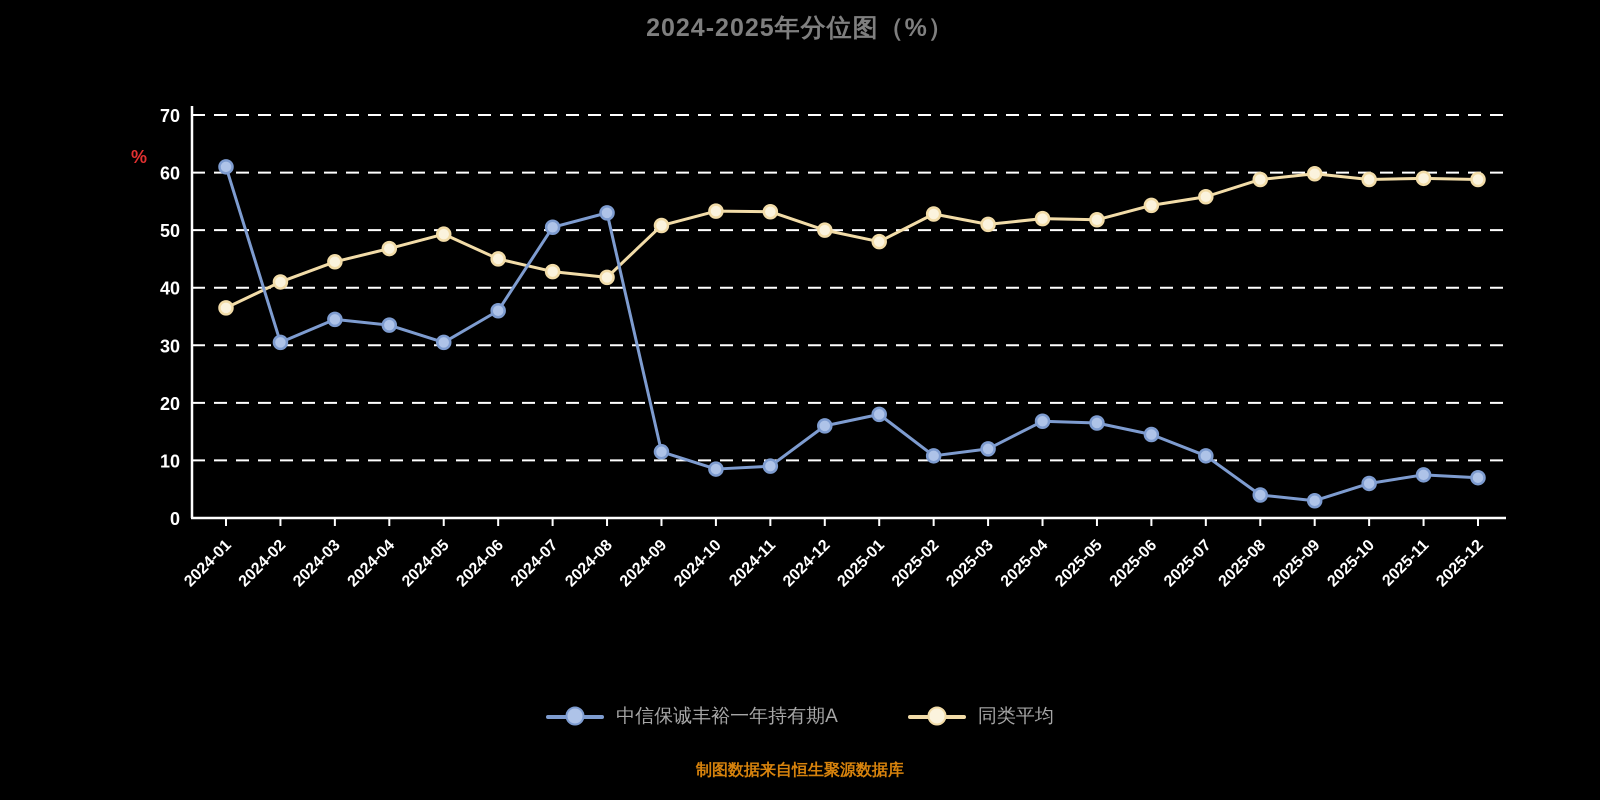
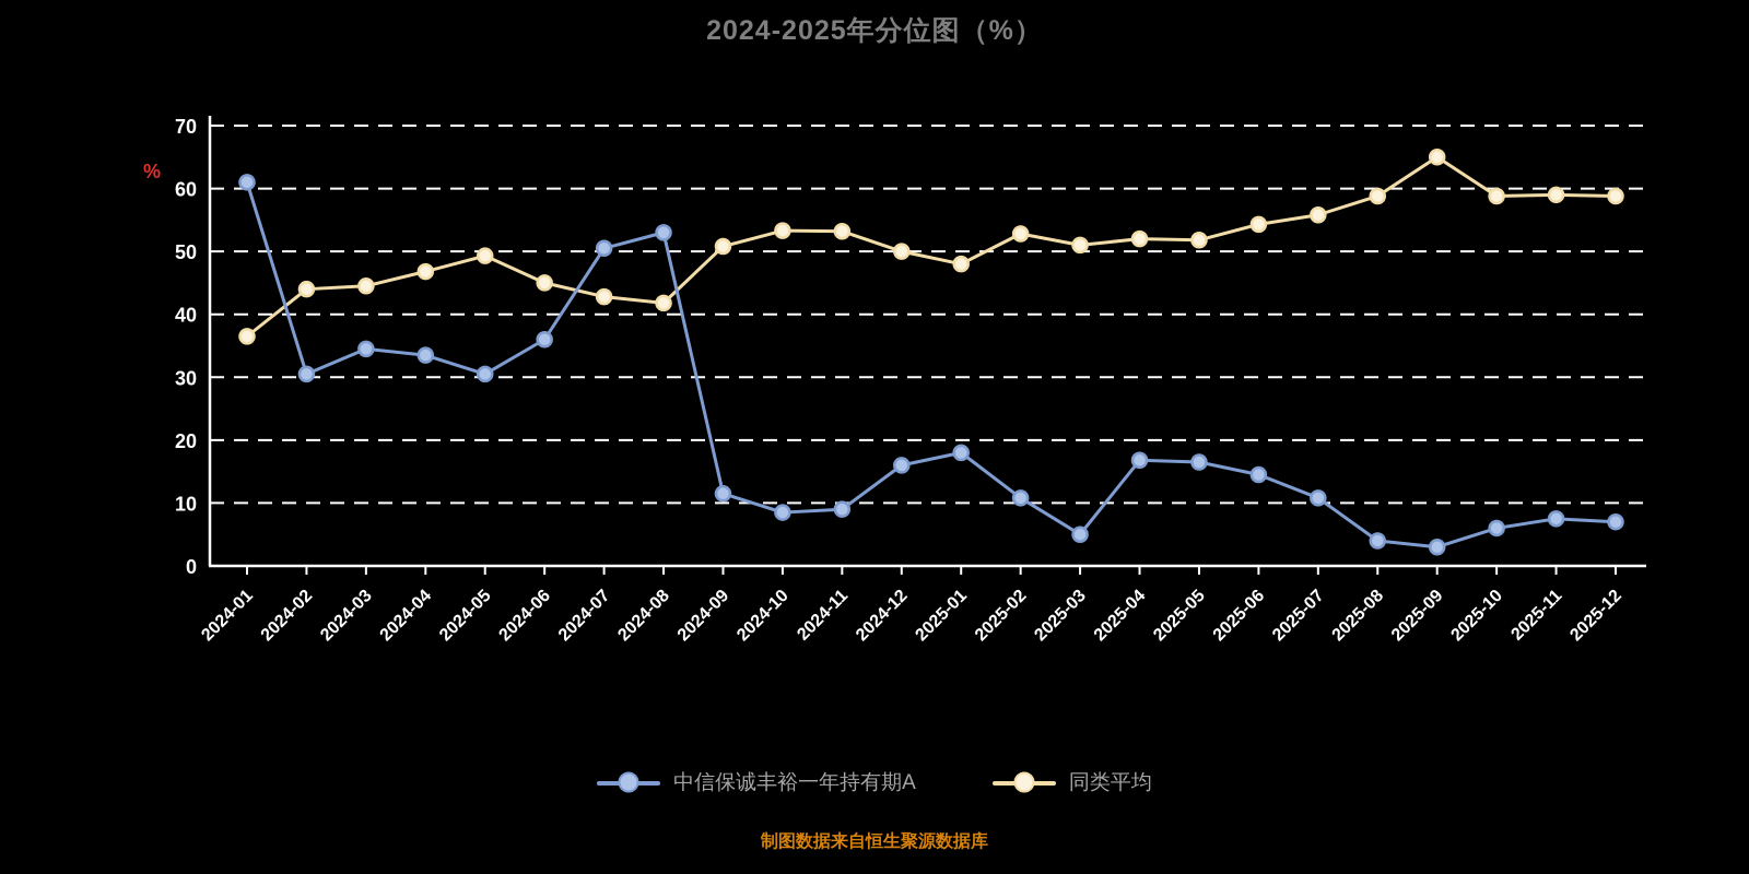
同类平均/2024-02: 41 -> 44
中信保诚丰裕一年持有期A/2025-03: 12 -> 5
同类平均/2025-09: 60 -> 65
